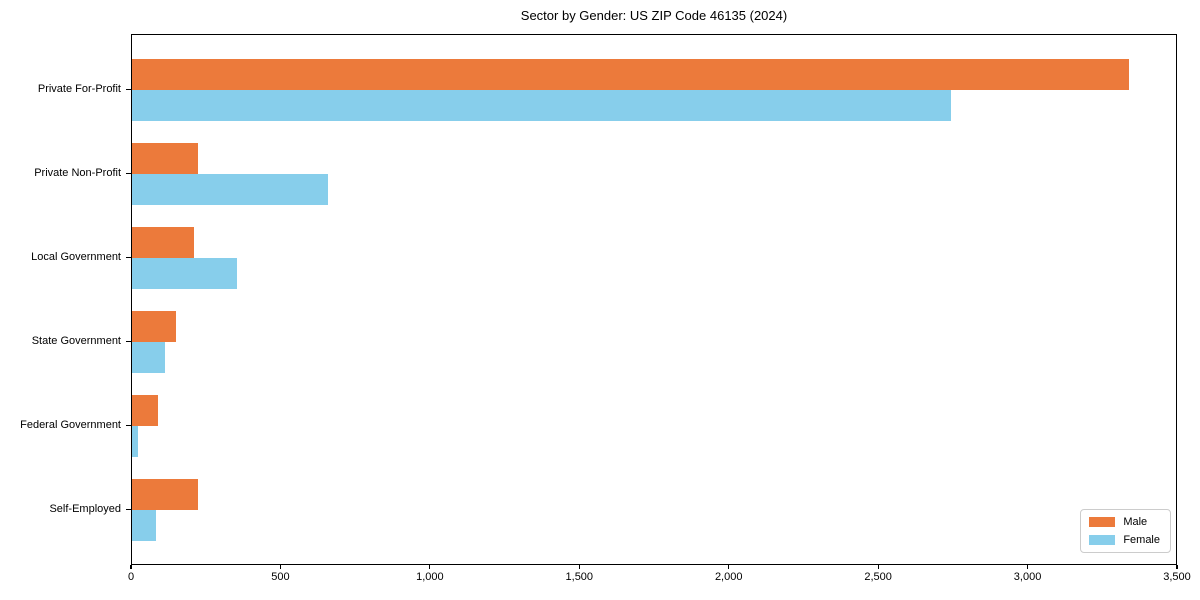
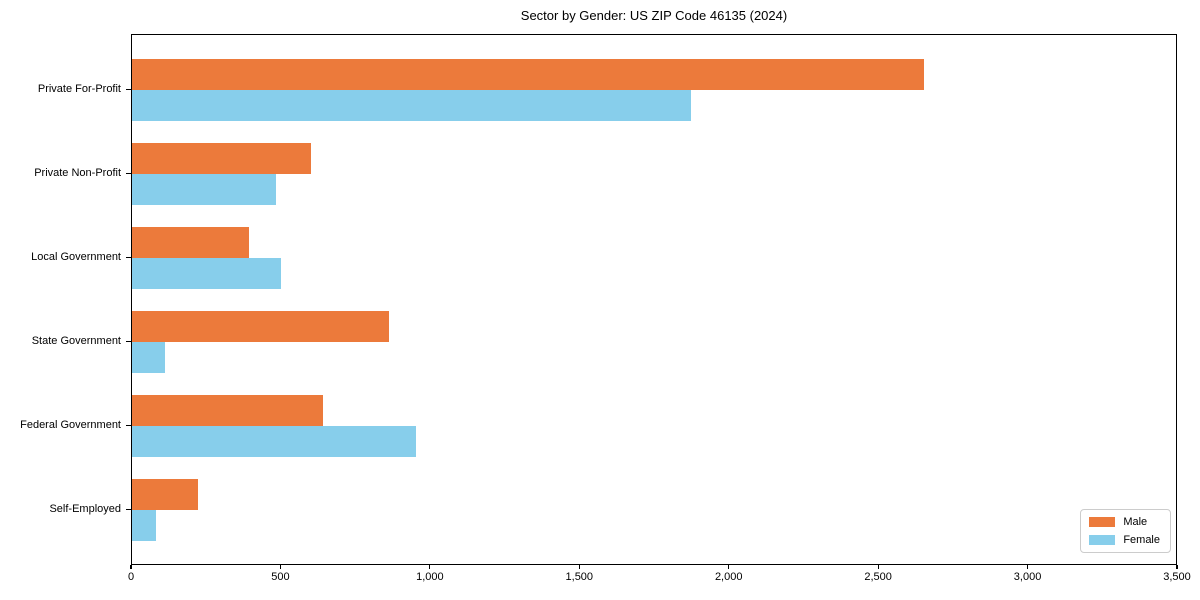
Male/Private For-Profit: 3340 -> 2650
Female/Private For-Profit: 2740 -> 1870
Male/Private Non-Profit: 220 -> 600
Female/Private Non-Profit: 660 -> 480
Male/Local Government: 210 -> 390
Female/Local Government: 350 -> 500
Male/State Government: 150 -> 860
Male/Federal Government: 90 -> 640
Female/Federal Government: 20 -> 950
